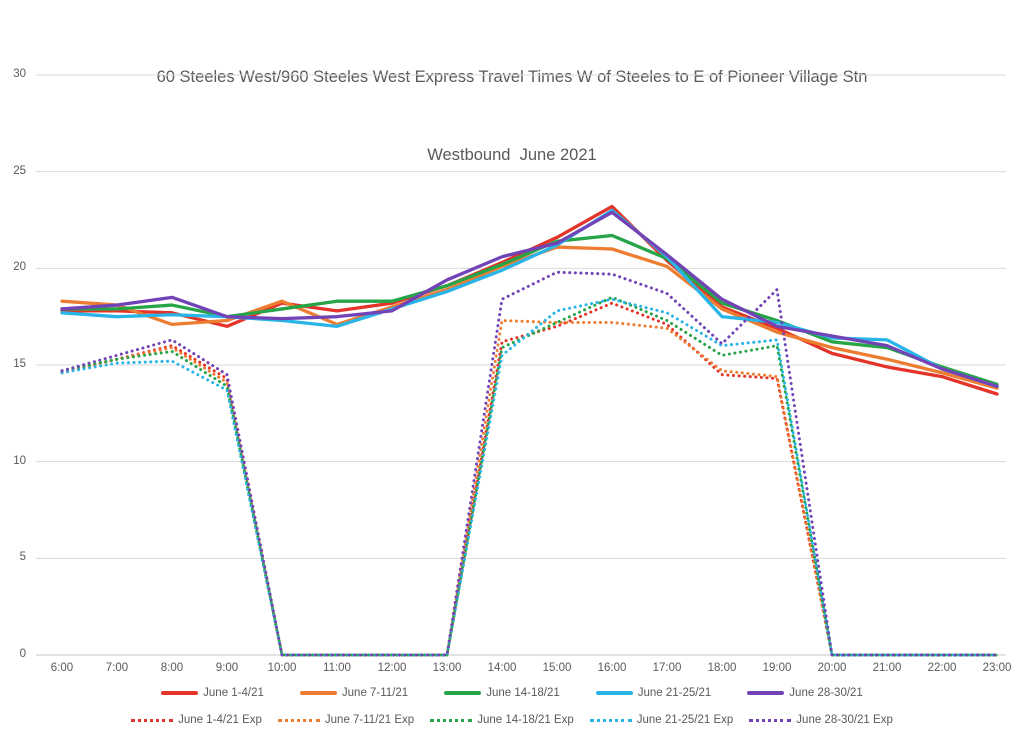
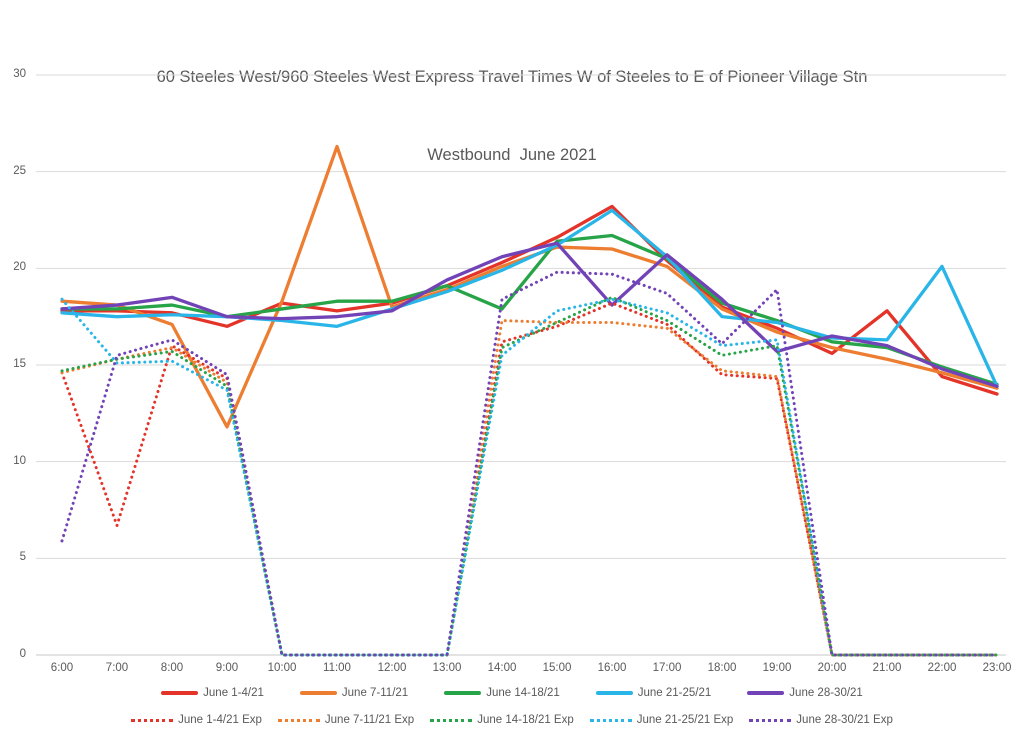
June 21-25/21 Exp/6:00: 14.6 -> 18.4
June 28-30/21 Exp/6:00: 14.7 -> 5.9
June 1-4/21 Exp/7:00: 15.3 -> 6.7
June 7-11/21/9:00: 17.3 -> 11.8
June 7-11/21/11:00: 17.1 -> 26.3
June 14-18/21/14:00: 20.2 -> 17.9
June 28-30/21/16:00: 22.9 -> 18.1
June 28-30/21/19:00: 17.0 -> 15.7
June 1-4/21/21:00: 14.9 -> 17.8
June 21-25/21/22:00: 14.8 -> 20.1
